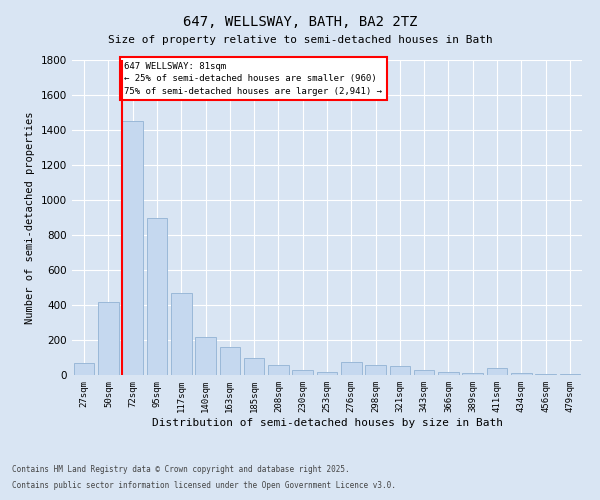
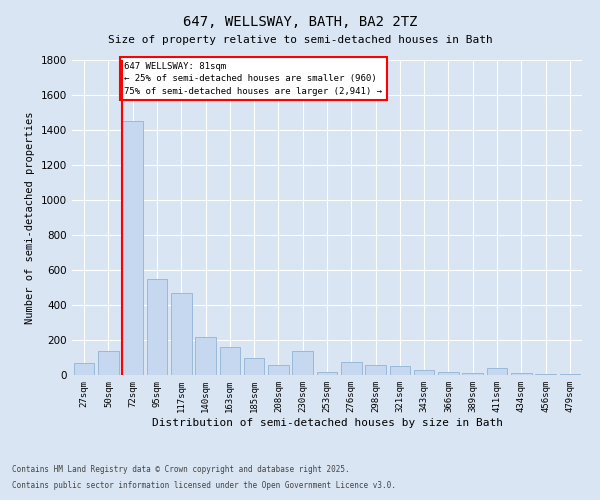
50sqm: 420 -> 140
95sqm: 900 -> 550
230sqm: 30 -> 140
